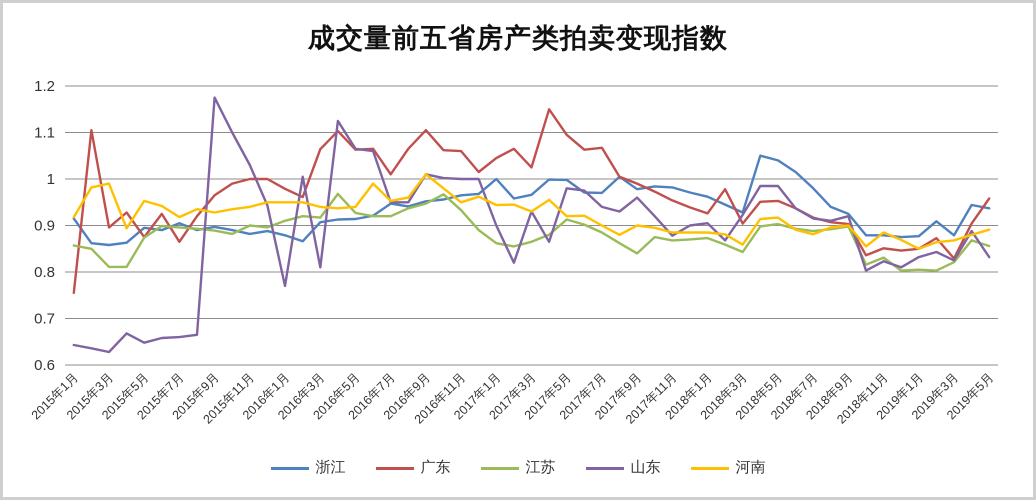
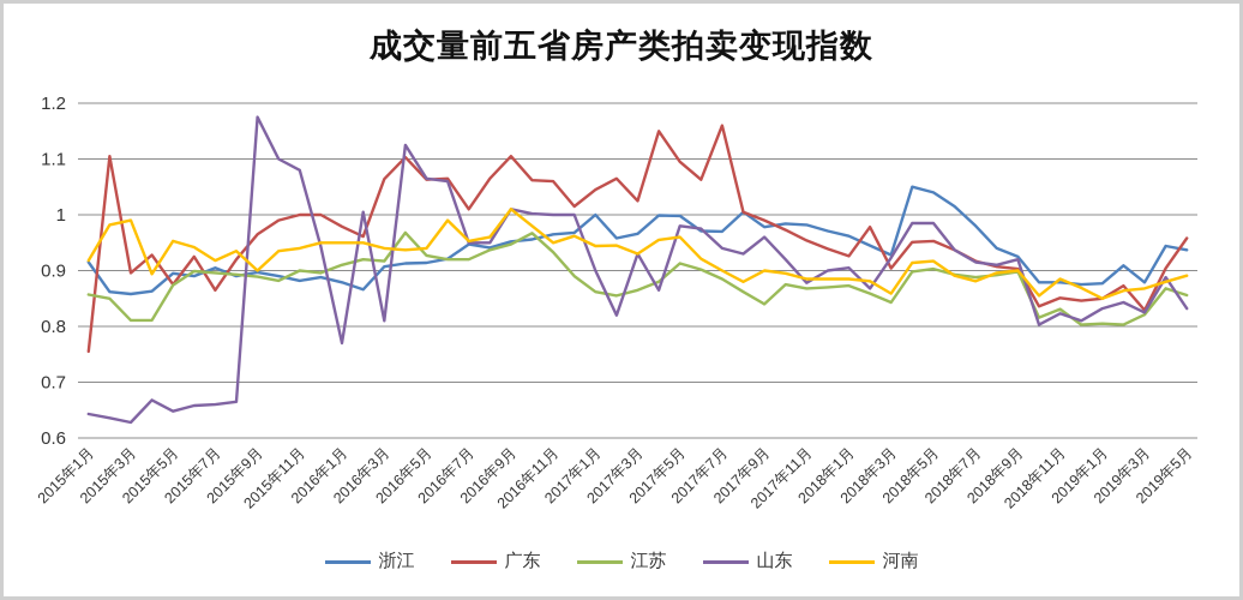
河南/2015年9月: 0.93 -> 0.90
山东/2015年11月: 1.03 -> 1.08
河南/2017年5月: 0.92 -> 0.96
广东/2017年7月: 1.07 -> 1.16
